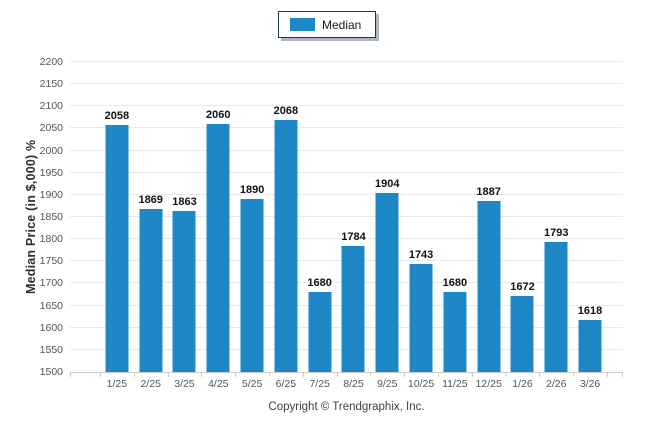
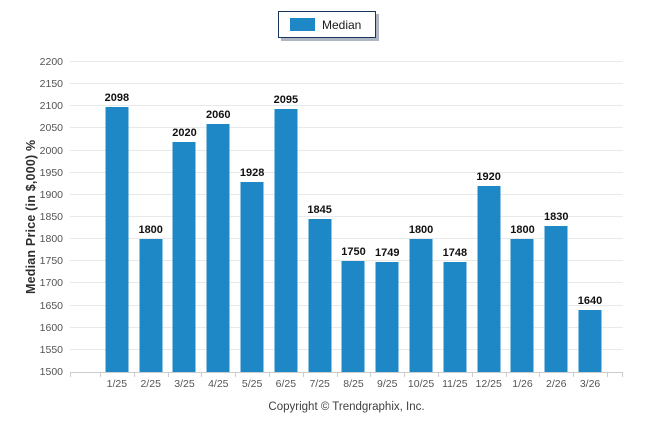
1/25: 2058 -> 2098
2/25: 1869 -> 1800
3/25: 1863 -> 2020
5/25: 1890 -> 1928
6/25: 2068 -> 2095
7/25: 1680 -> 1845
8/25: 1784 -> 1750
9/25: 1904 -> 1749
10/25: 1743 -> 1800
11/25: 1680 -> 1748
12/25: 1887 -> 1920
1/26: 1672 -> 1800
2/26: 1793 -> 1830
3/26: 1618 -> 1640
